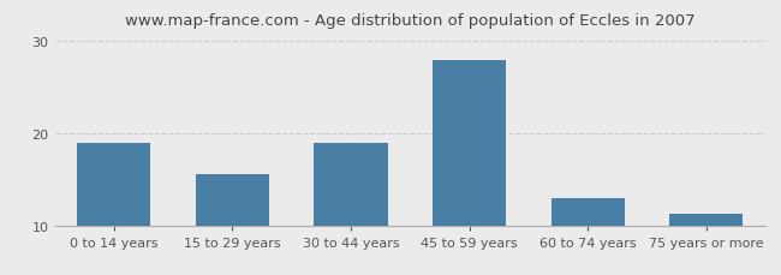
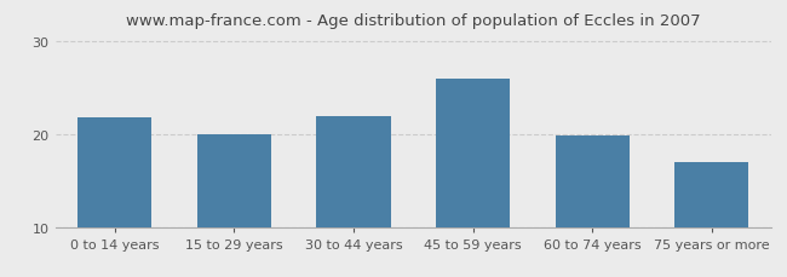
0 to 14 years: 19.0 -> 21.8
15 to 29 years: 15.5 -> 20.0
30 to 44 years: 19.0 -> 22.0
45 to 59 years: 28.0 -> 26.0
60 to 74 years: 13.0 -> 19.8
75 years or more: 11.2 -> 17.0
